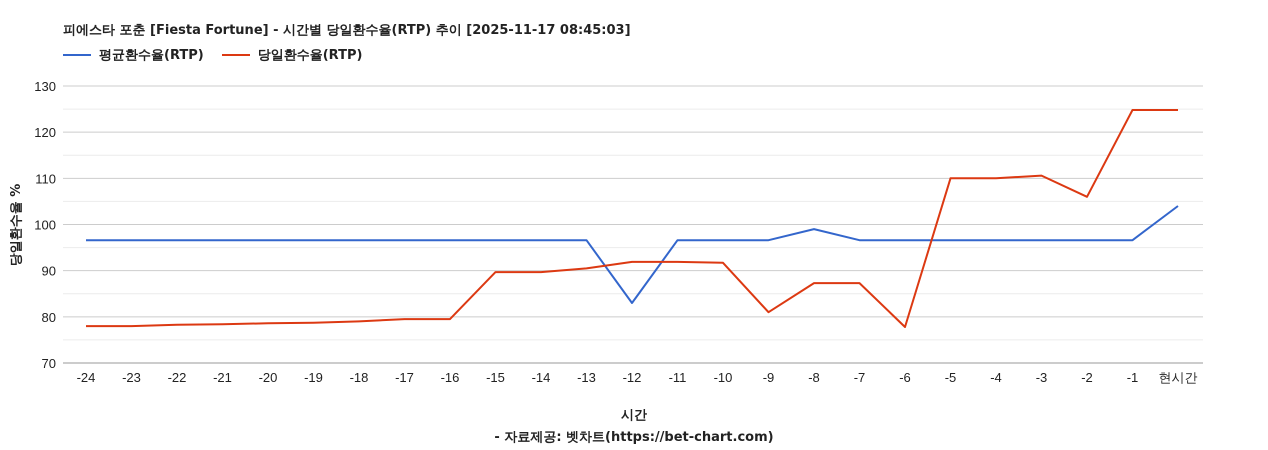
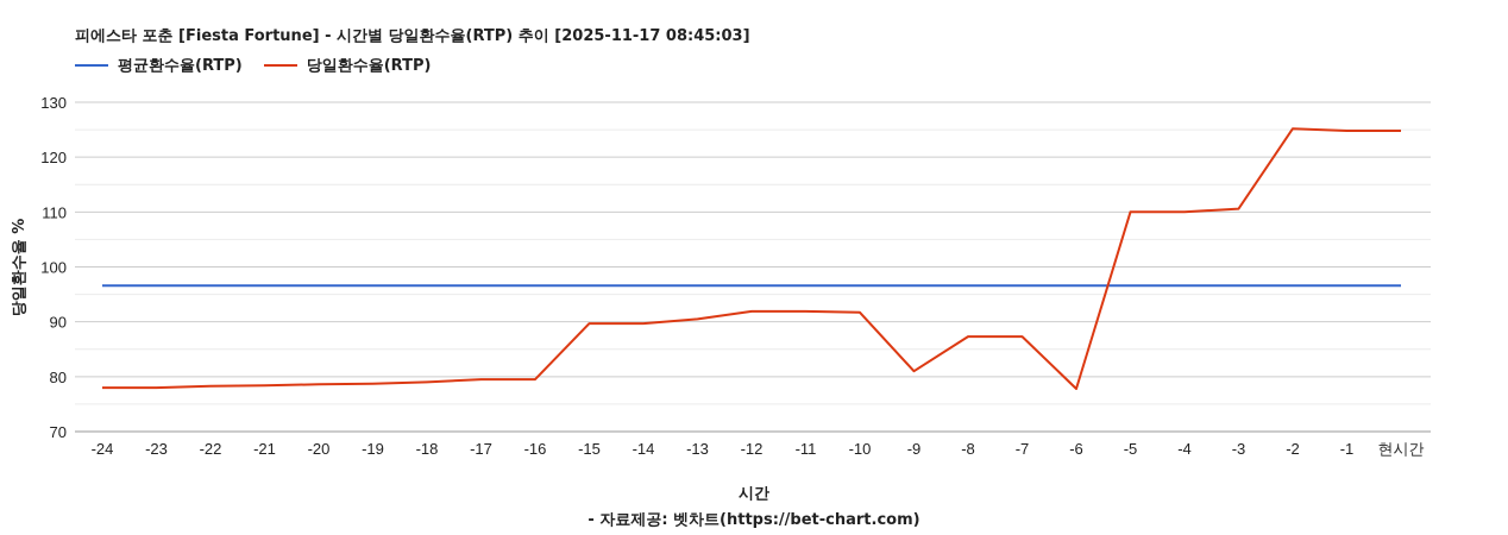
평균환수율(RTP)/-12: 83 -> 97
평균환수율(RTP)/-8: 99 -> 97
당일환수율(RTP)/-2: 106 -> 125
평균환수율(RTP)/현시간: 104 -> 97
